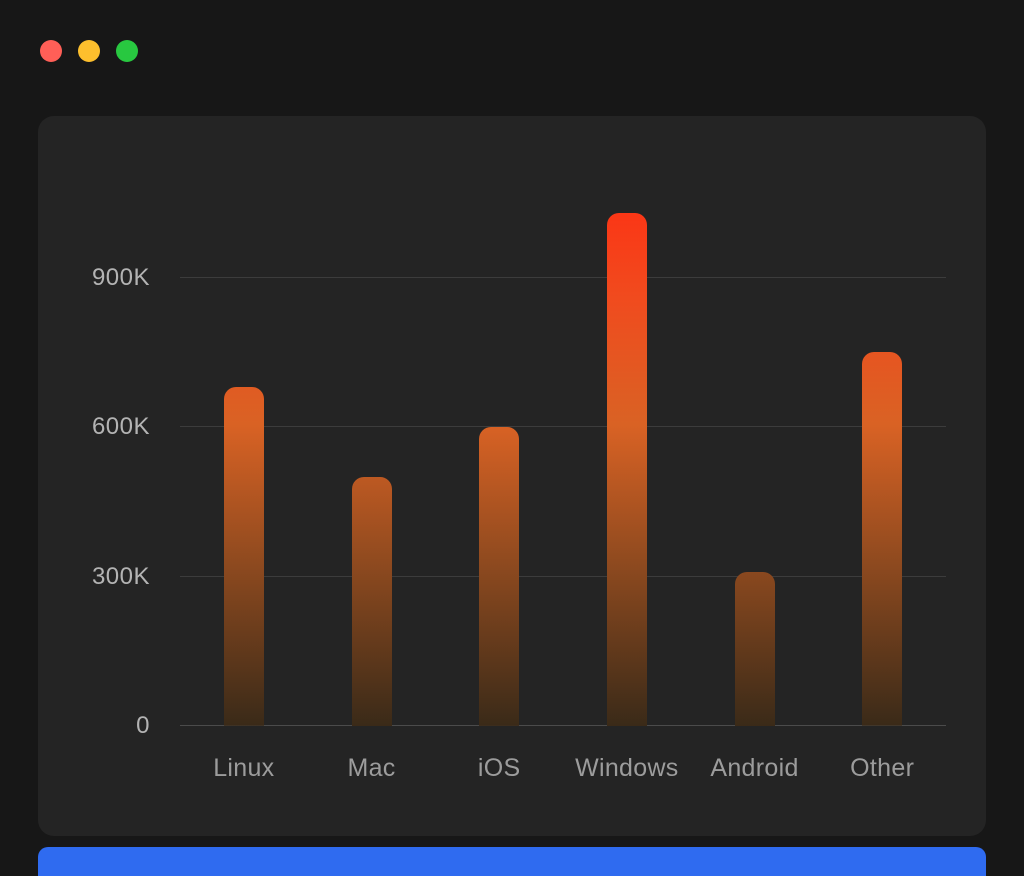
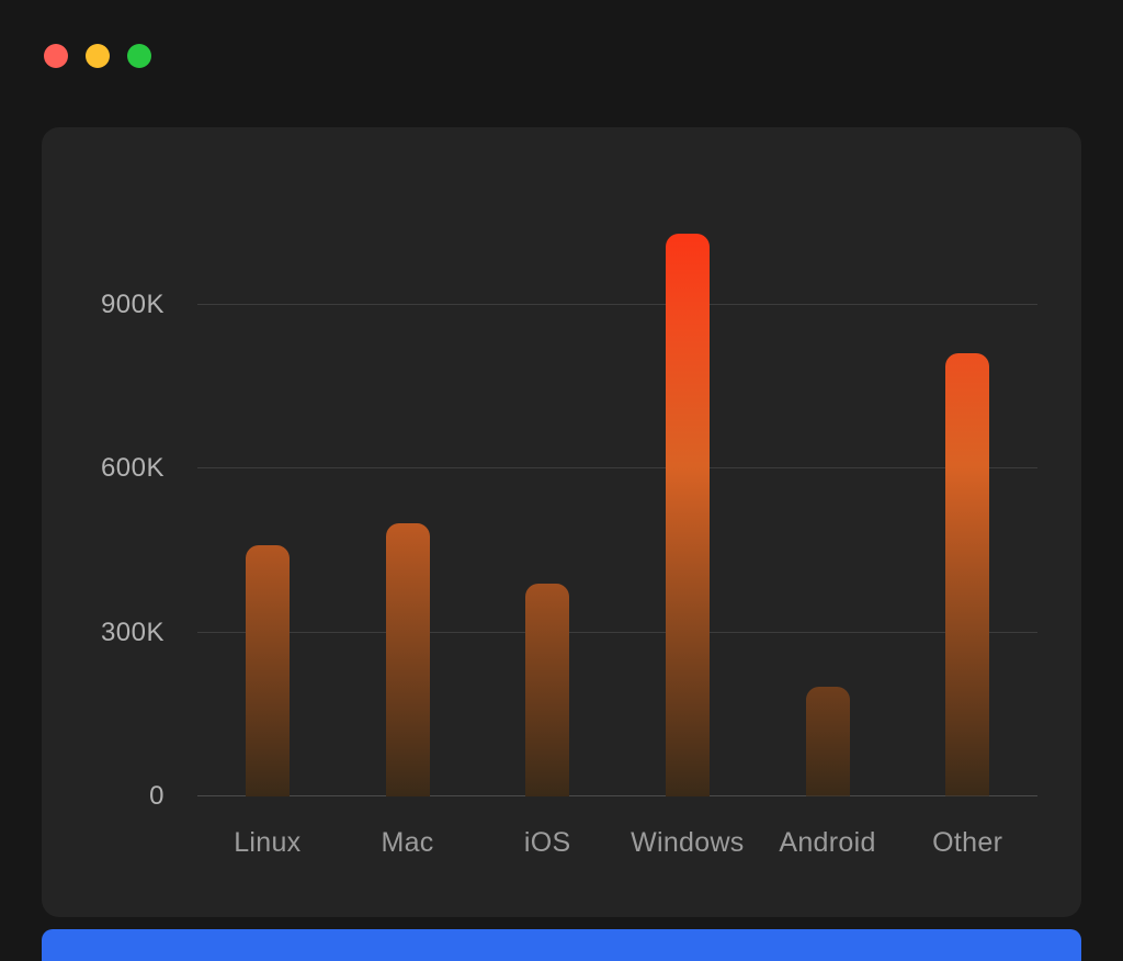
Linux: 680K -> 460K
iOS: 600K -> 390K
Android: 310K -> 200K
Other: 750K -> 810K
